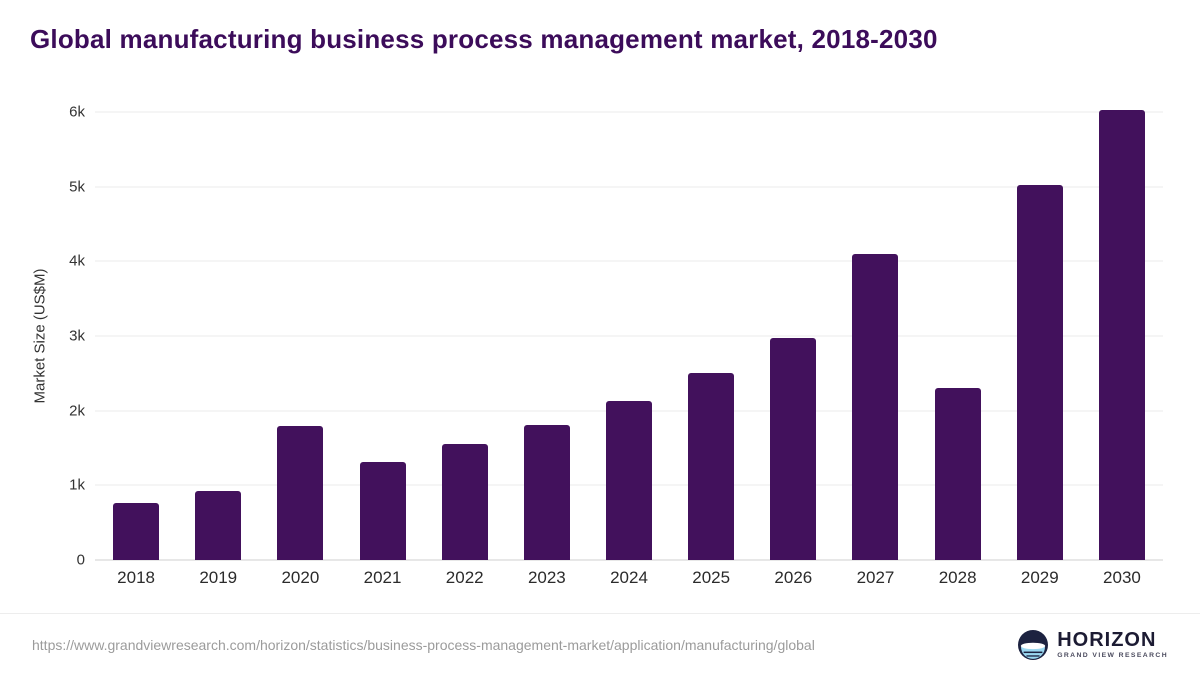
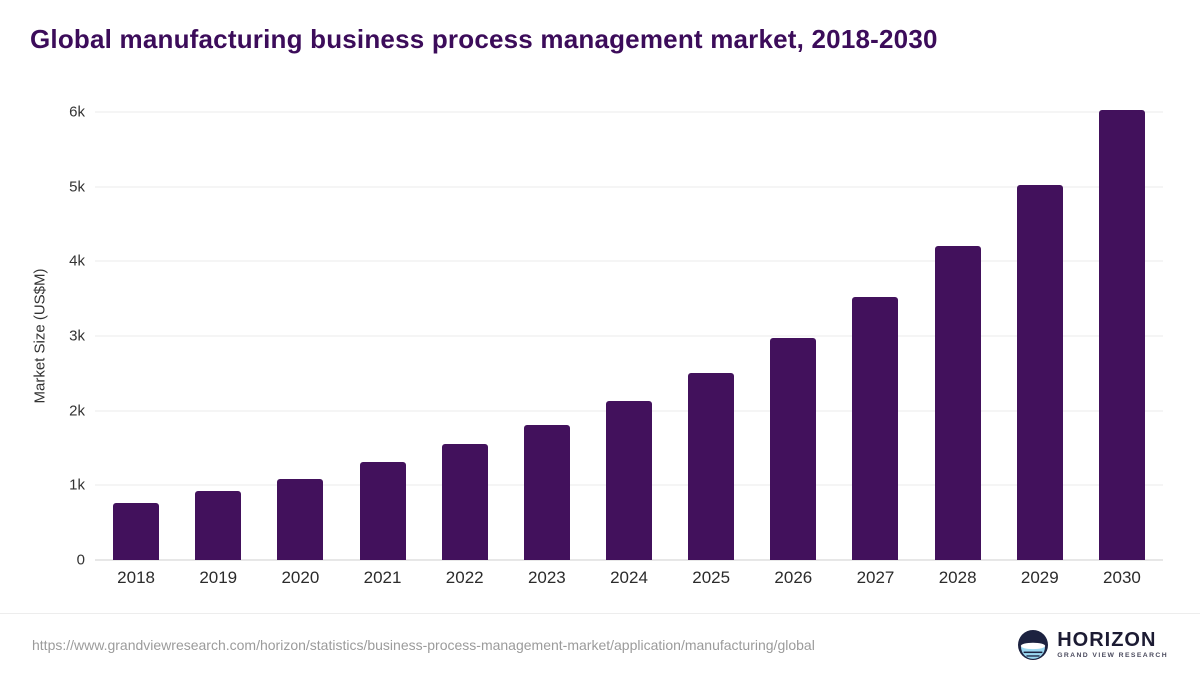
2020: 1.8k -> 1.1k
2027: 4.1k -> 3.5k
2028: 2.3k -> 4.2k
